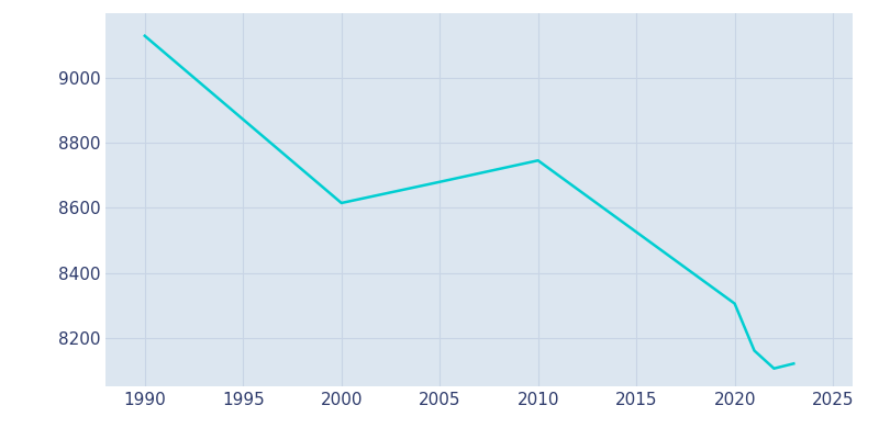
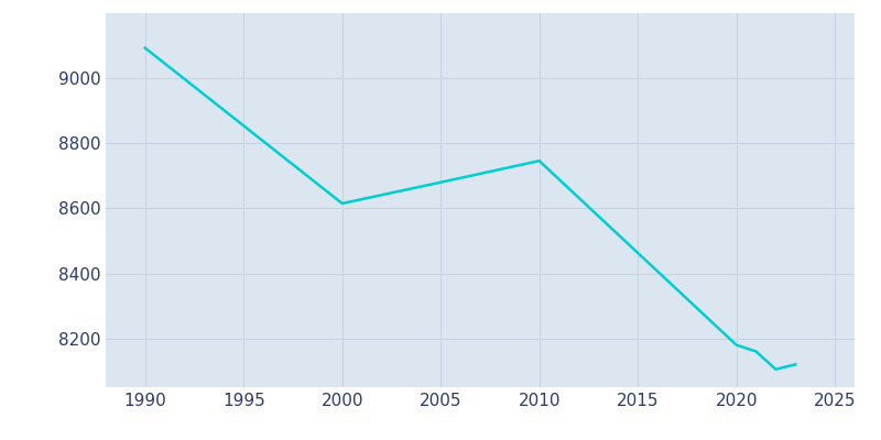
1990: 9130 -> 9093
2020: 8305 -> 8180
